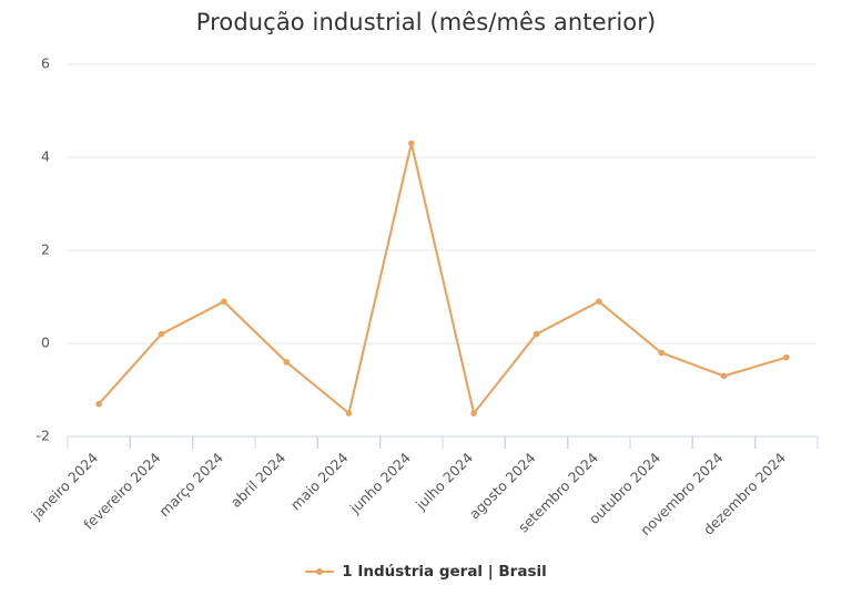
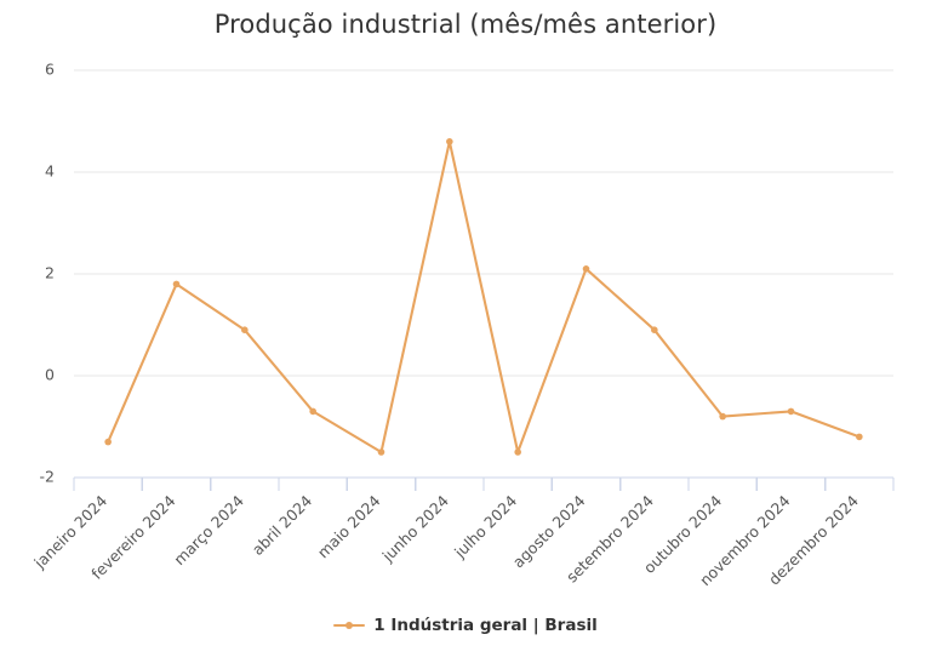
fevereiro 2024: 0.2 -> 1.8
abril 2024: -0.4 -> -0.7
junho 2024: 4.3 -> 4.6
agosto 2024: 0.2 -> 2.1
outubro 2024: -0.2 -> -0.8
dezembro 2024: -0.3 -> -1.2
